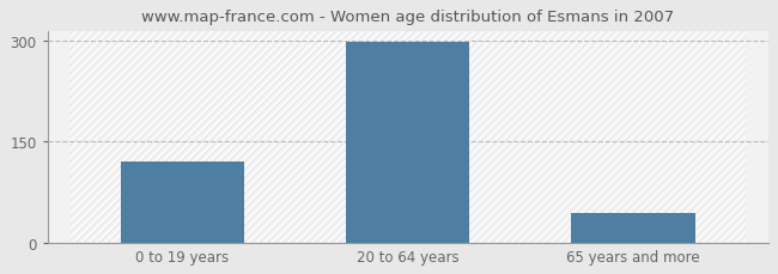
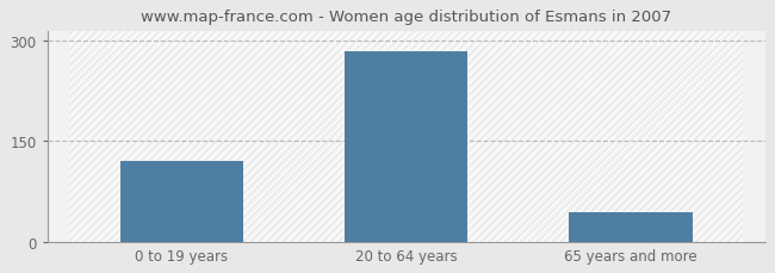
20 to 64 years: 298 -> 285
